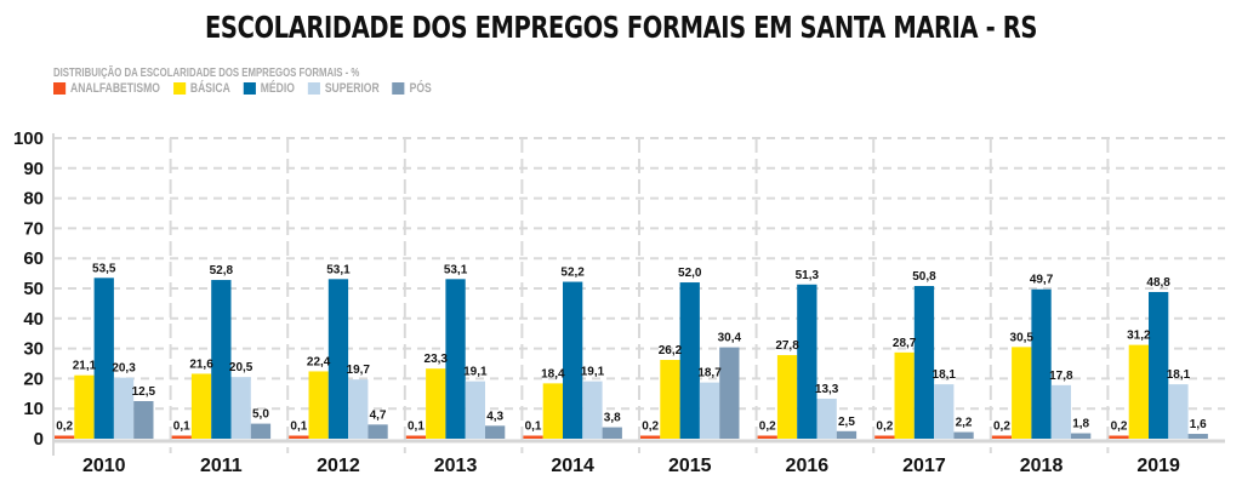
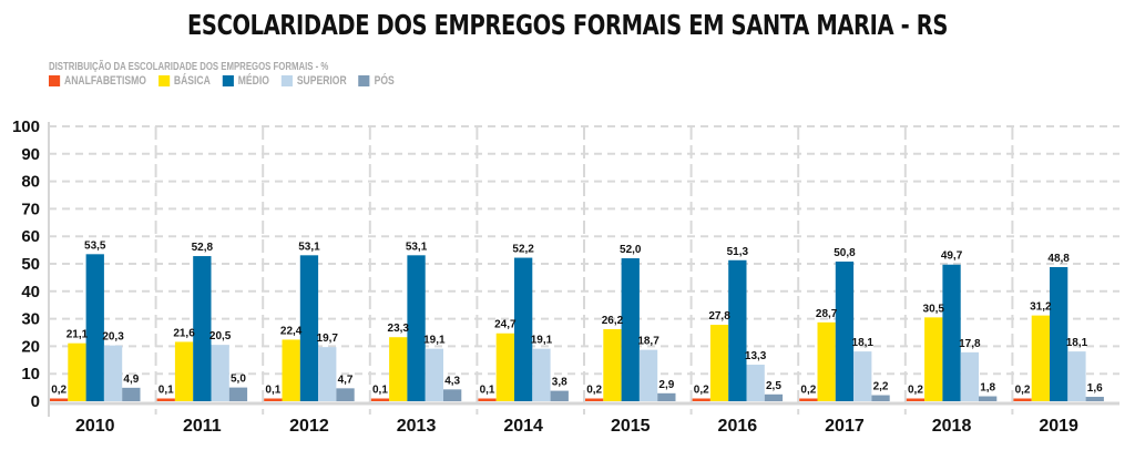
PÓS/2010: 12,5 -> 4,9
BÁSICA/2014: 18,4 -> 24,7
PÓS/2015: 30,4 -> 2,9
